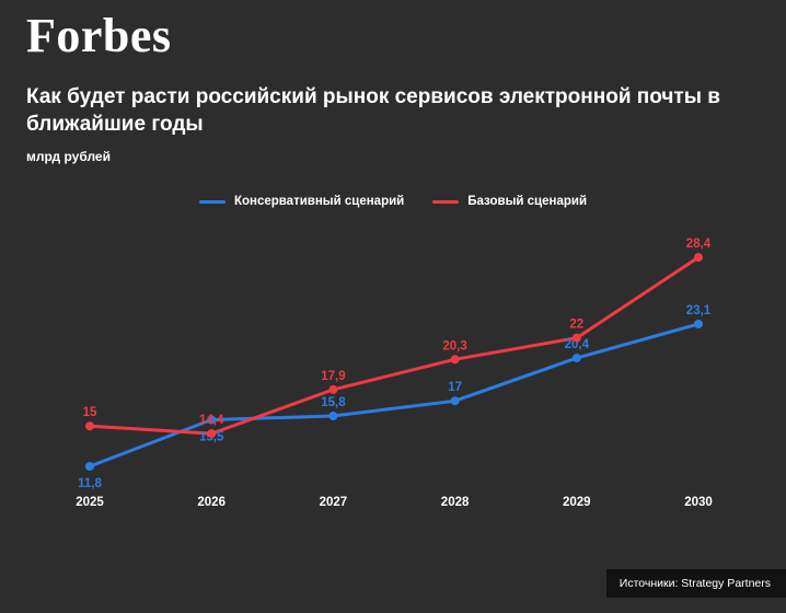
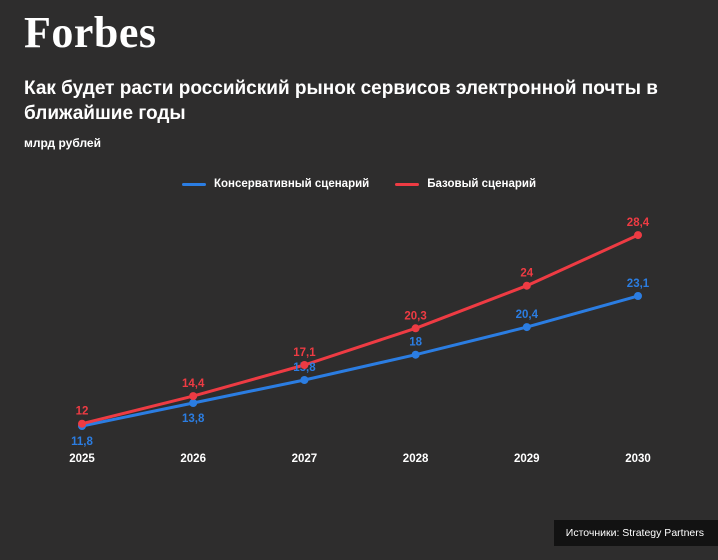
Базовый сценарий/2025: 15 -> 12
Консервативный сценарий/2026: 15,5 -> 13,8
Базовый сценарий/2027: 17,9 -> 17,1
Консервативный сценарий/2028: 17 -> 18
Базовый сценарий/2029: 22 -> 24
